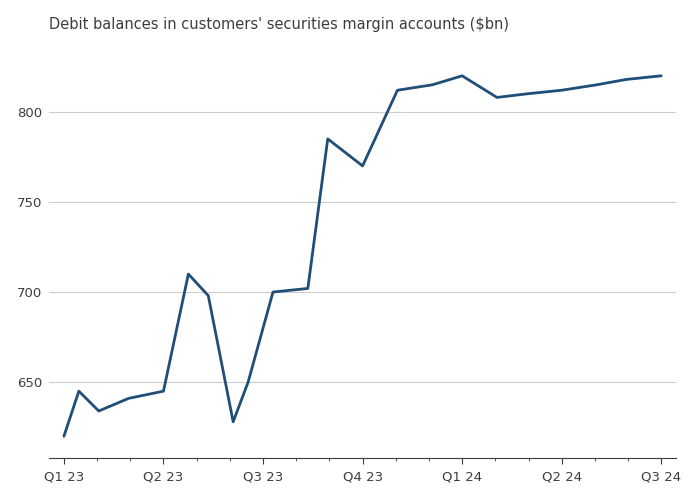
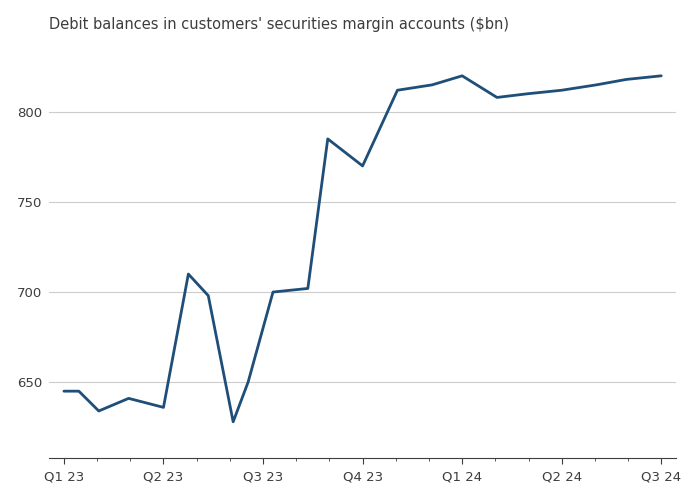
Q1 23: 620 -> 645
Q2 23: 645 -> 636
